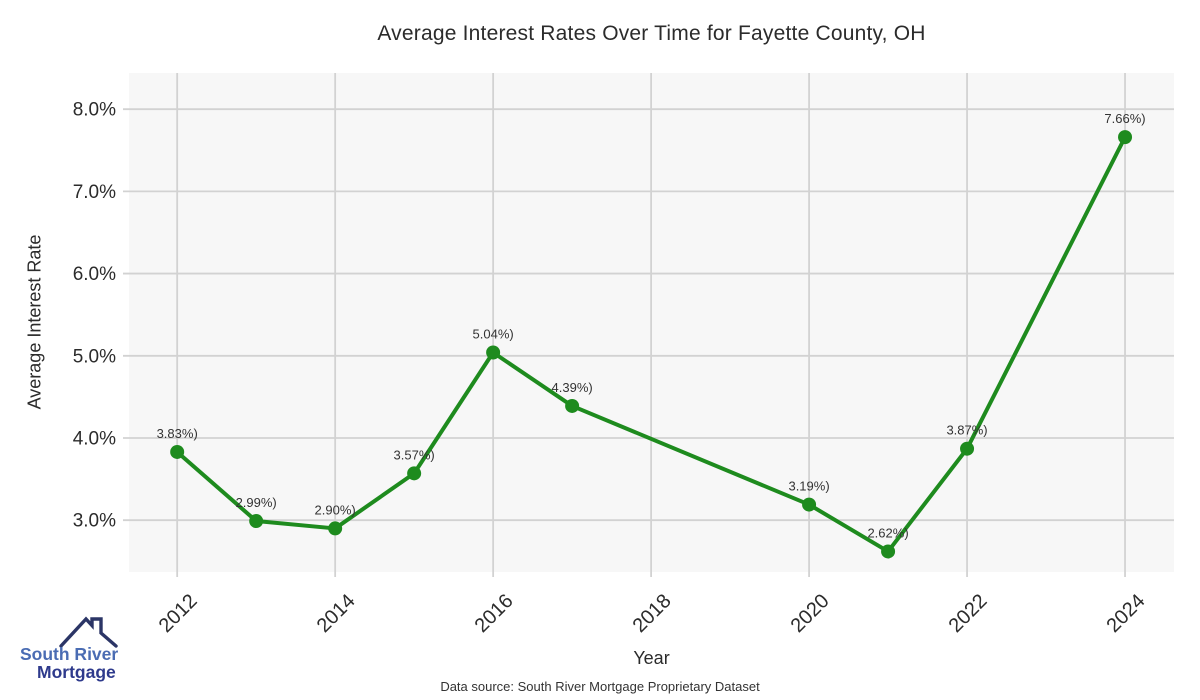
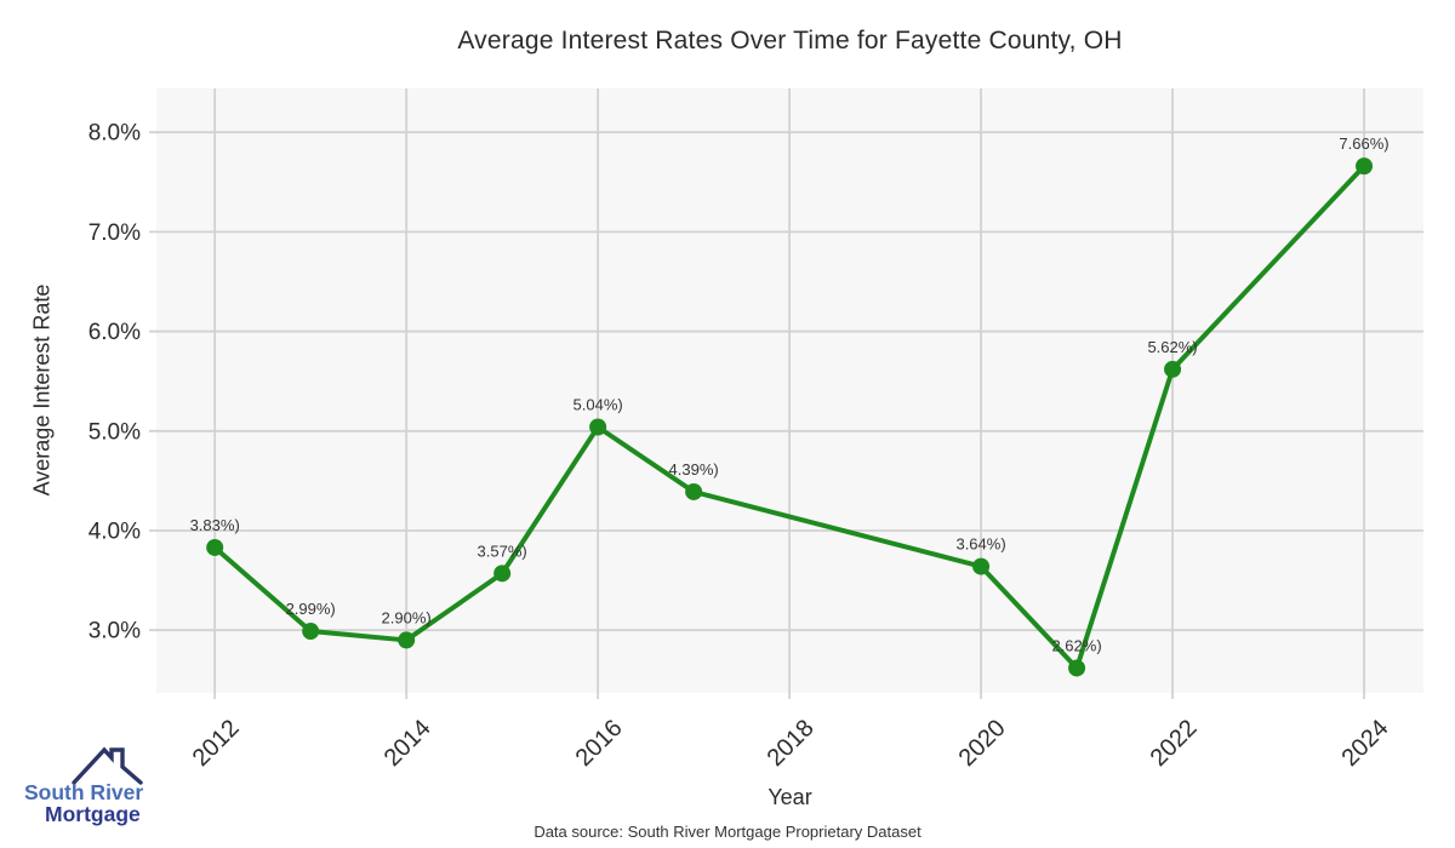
2020: 3.19% -> 3.64%
2022: 3.87% -> 5.62%
